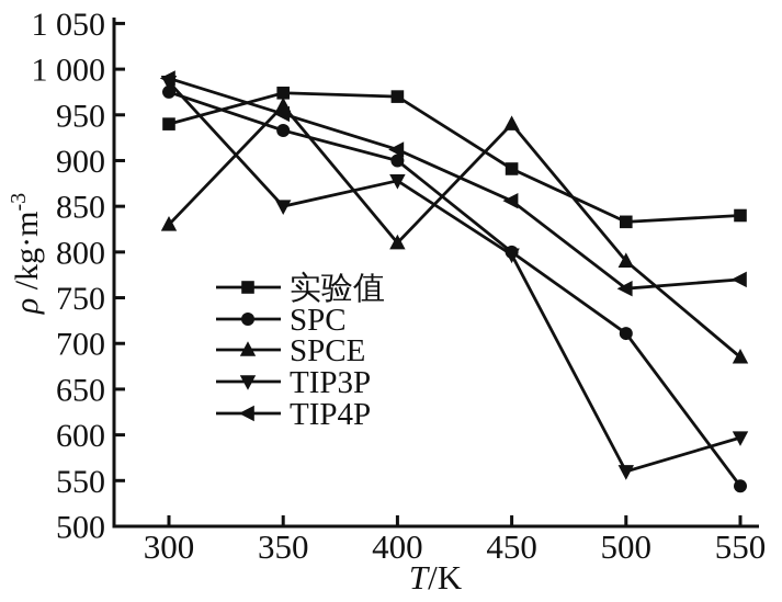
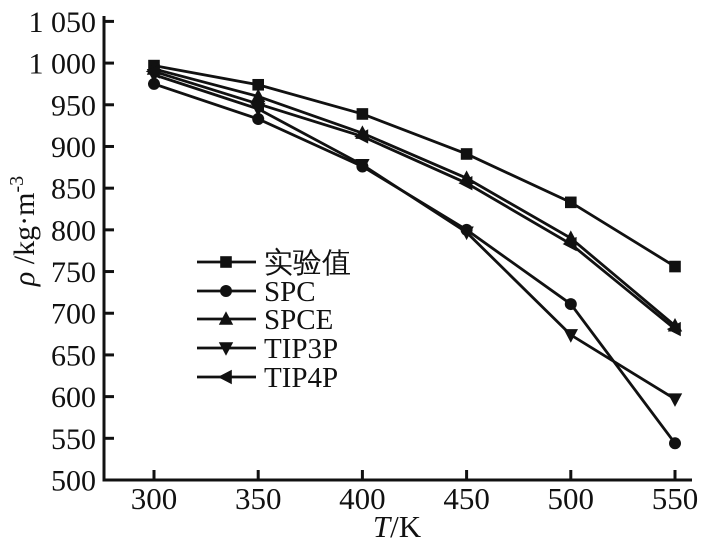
实验值/300: 940 -> 1000
SPCE/300: 830 -> 990
TIP3P/350: 850 -> 940
实验值/400: 970 -> 940
SPC/400: 900 -> 880
SPCE/400: 810 -> 920
SPCE/450: 940 -> 860
TIP3P/500: 560 -> 670
TIP4P/500: 760 -> 780
实验值/550: 840 -> 760
TIP4P/550: 770 -> 680
